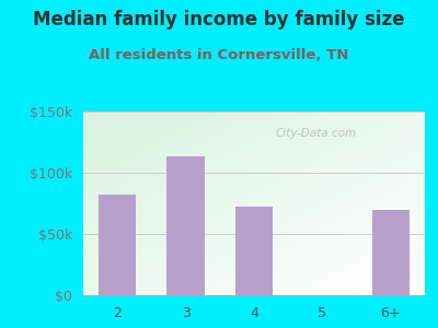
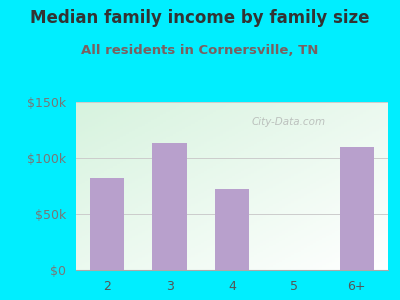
6+: $70k -> $110k
